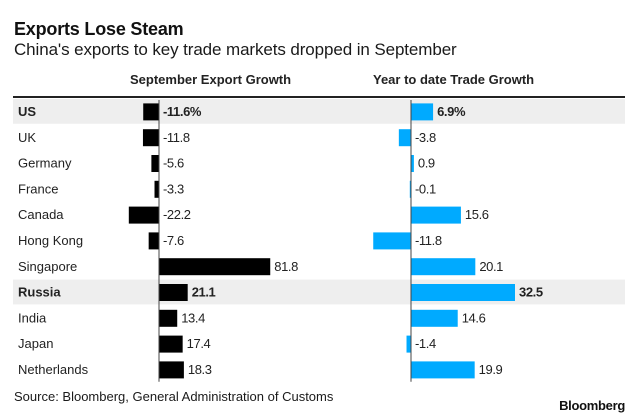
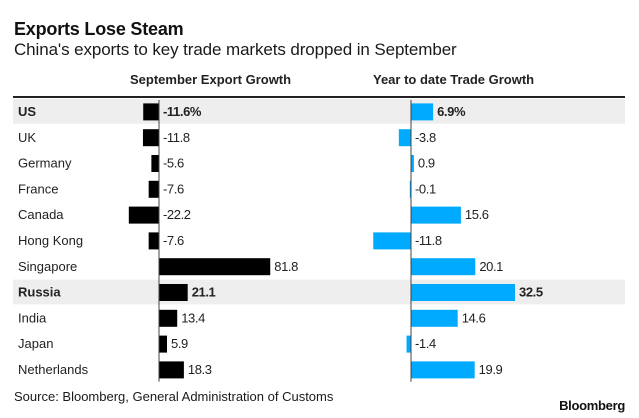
September Export Growth/France: -3.3 -> -7.6
September Export Growth/Japan: 17.4 -> 5.9
